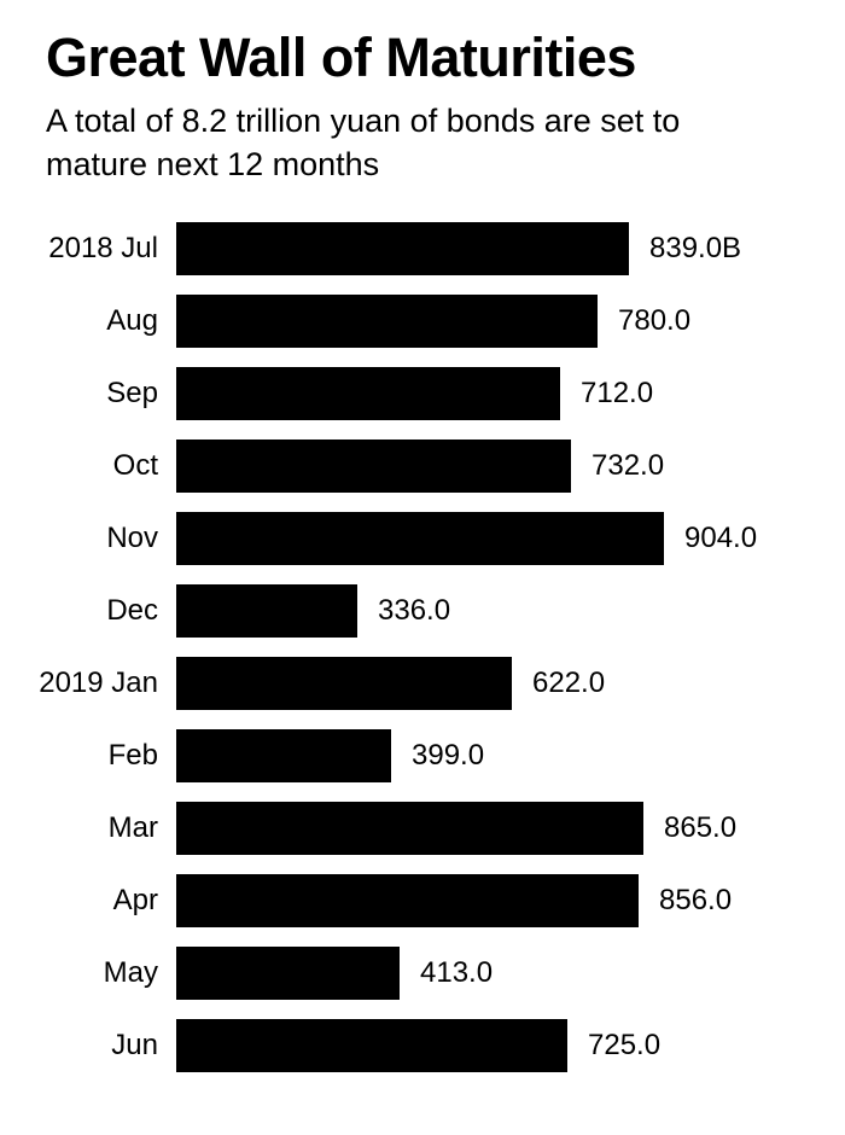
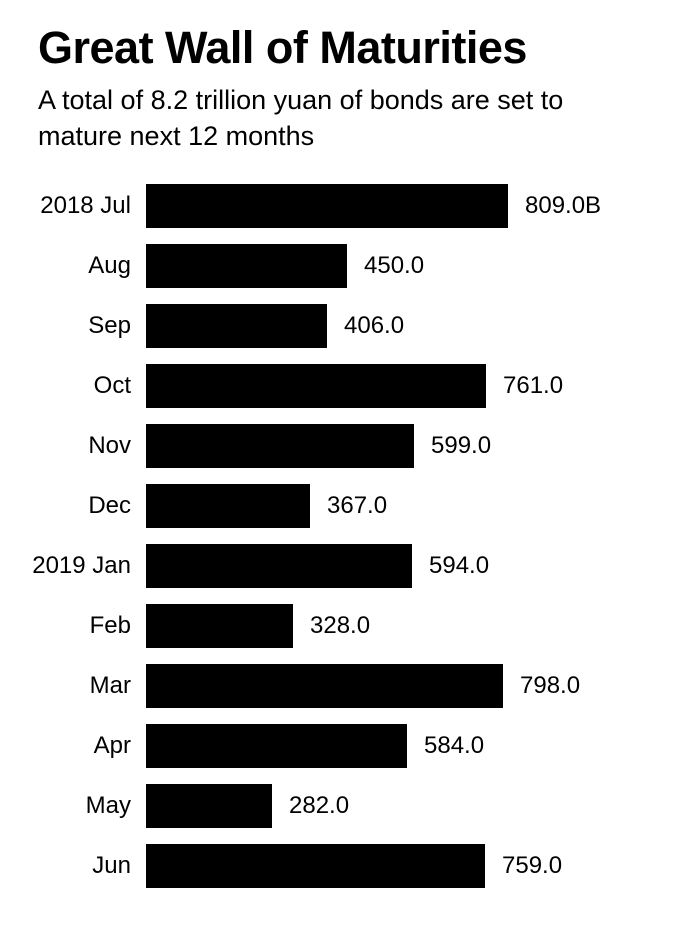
2018 Jul: 839.0B -> 809.0B
Aug: 780.0 -> 450.0
Sep: 712.0 -> 406.0
Oct: 732.0 -> 761.0
Nov: 904.0 -> 599.0
Dec: 336.0 -> 367.0
2019 Jan: 622.0 -> 594.0
Feb: 399.0 -> 328.0
Mar: 865.0 -> 798.0
Apr: 856.0 -> 584.0
May: 413.0 -> 282.0
Jun: 725.0 -> 759.0
